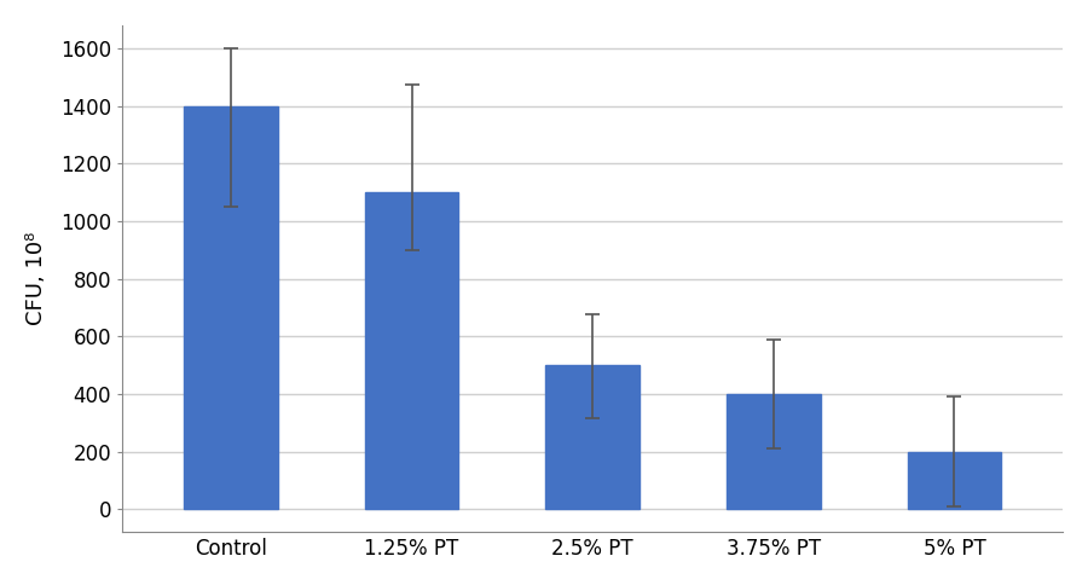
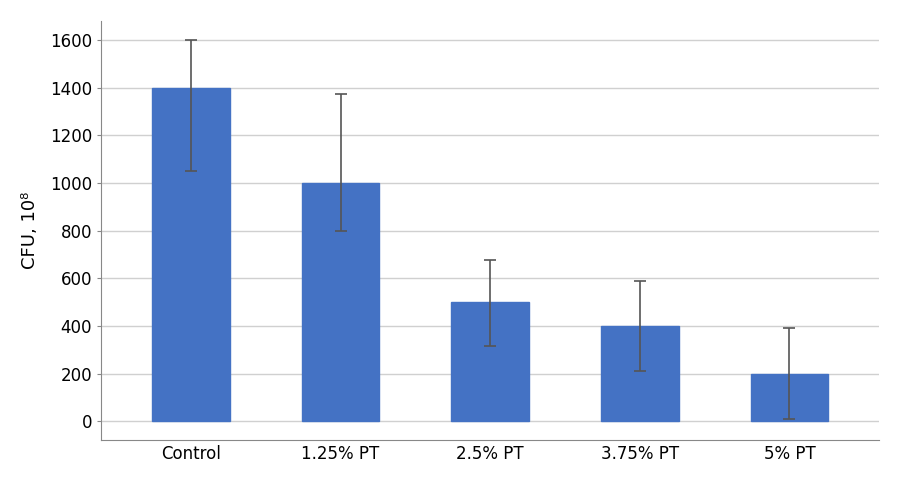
1.25% PT: 1100 -> 1000
